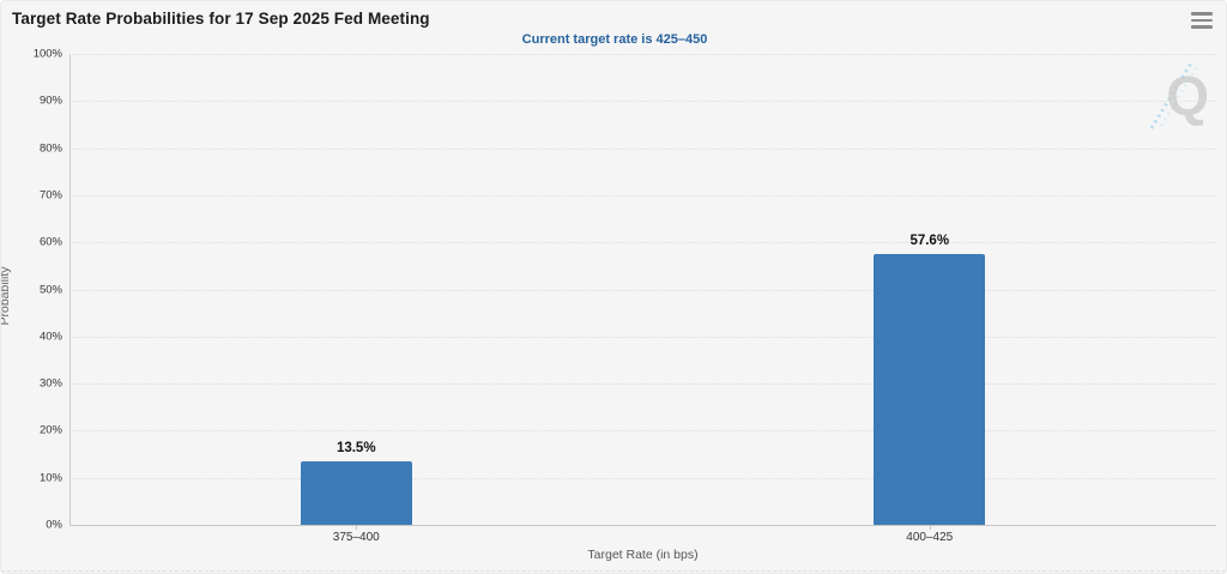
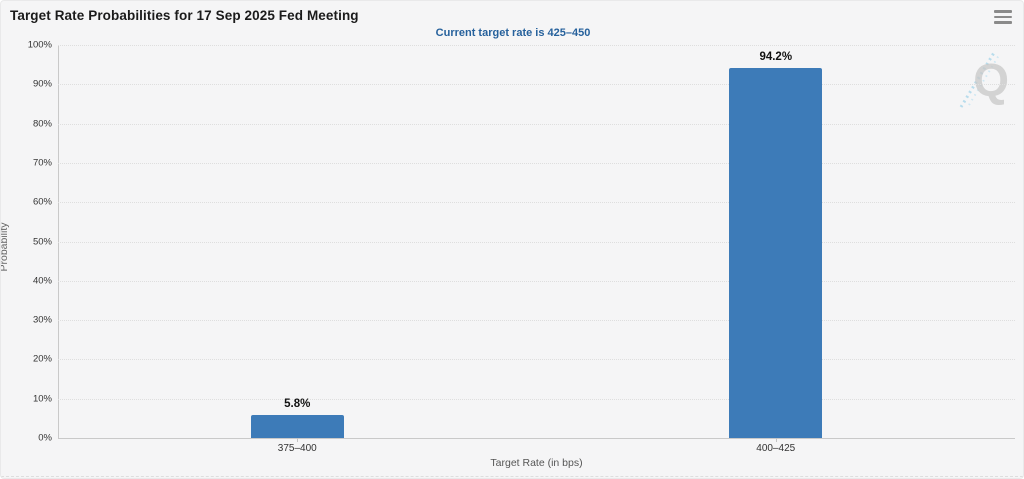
375–400: 13.5% -> 5.8%
400–425: 57.6% -> 94.2%
